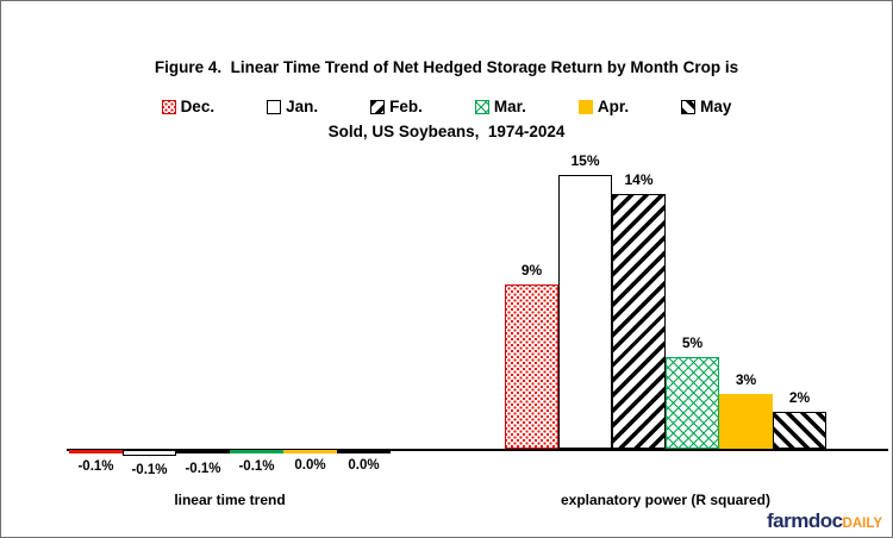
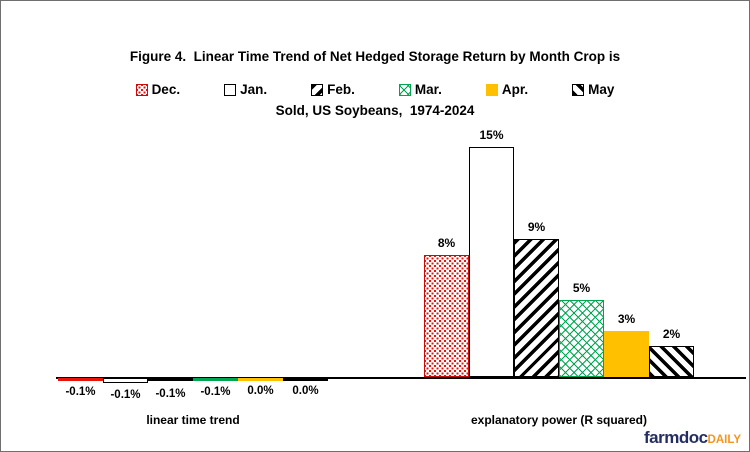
Dec./explanatory power (R squared): 9% -> 8%
Feb./explanatory power (R squared): 14% -> 9%
